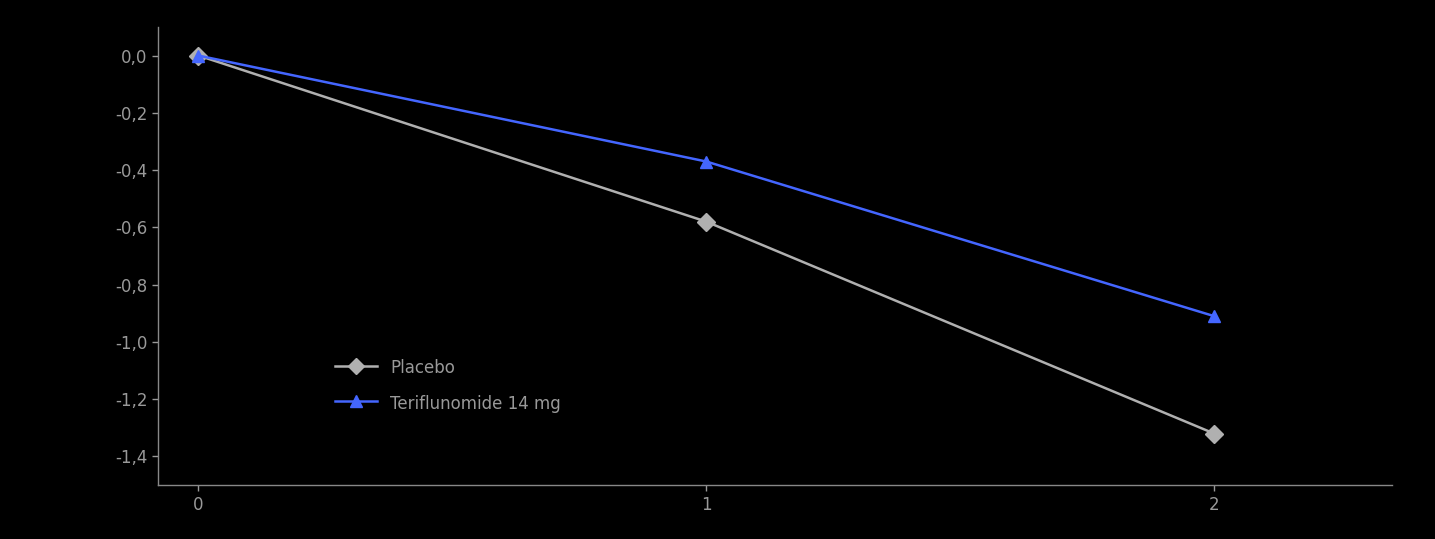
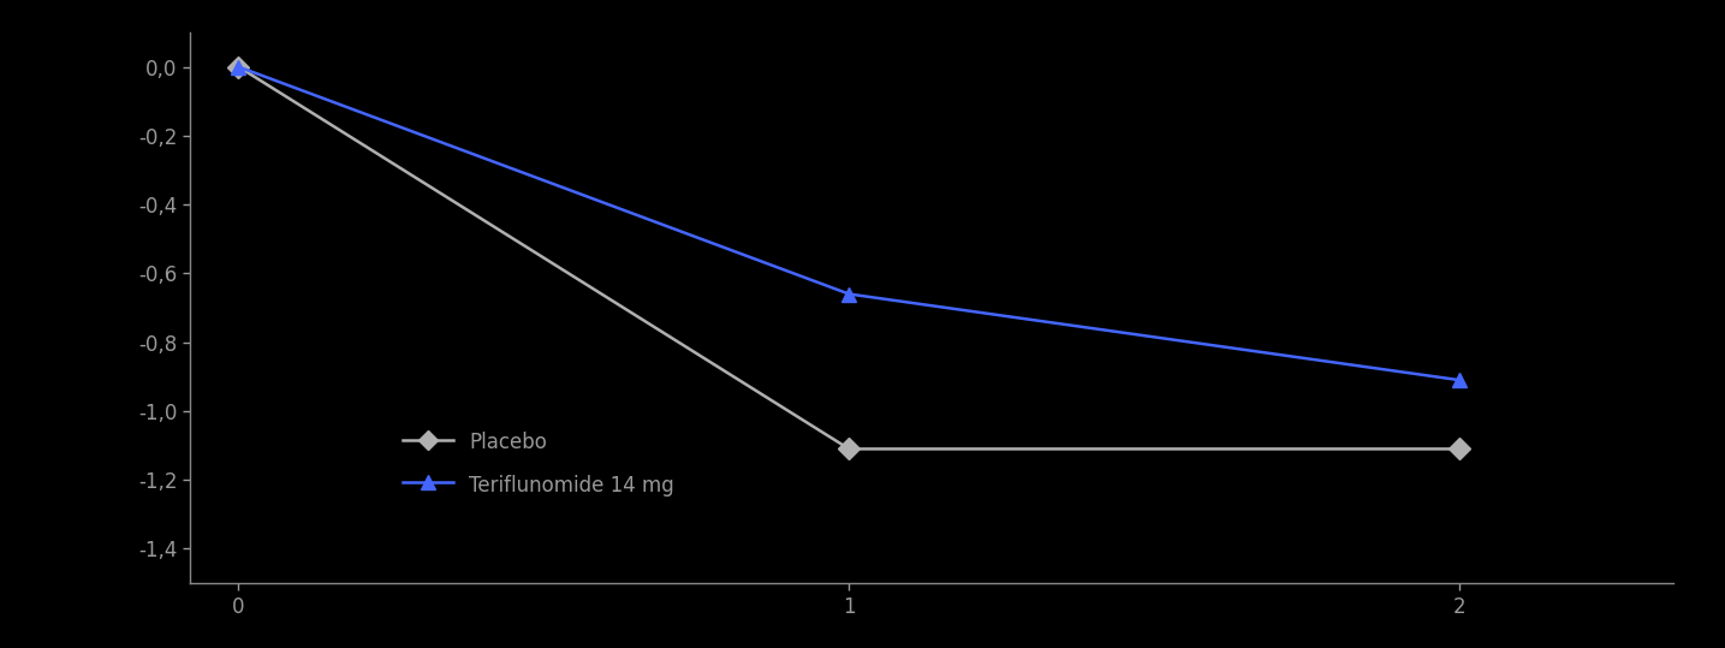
Placebo/1: -0,58 -> -1,11
Teriflunomide 14 mg/1: -0,37 -> -0,66
Placebo/2: -1,32 -> -1,11
